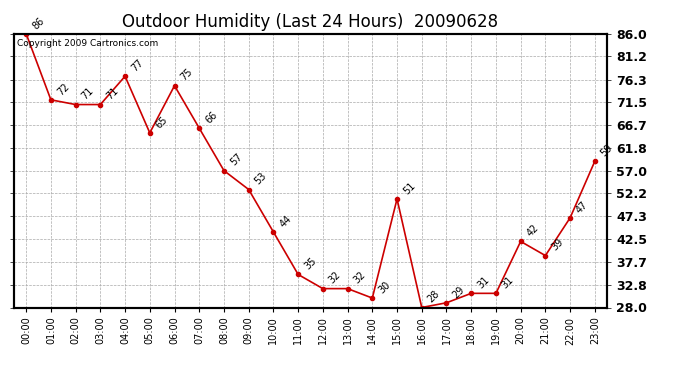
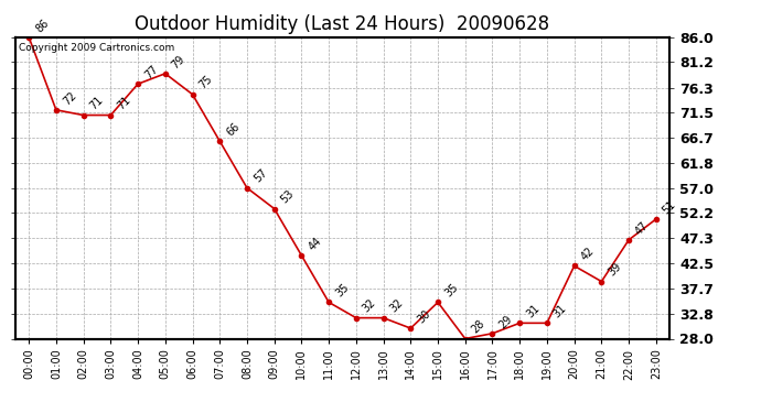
05:00: 65 -> 79
15:00: 51 -> 35
23:00: 59 -> 51
